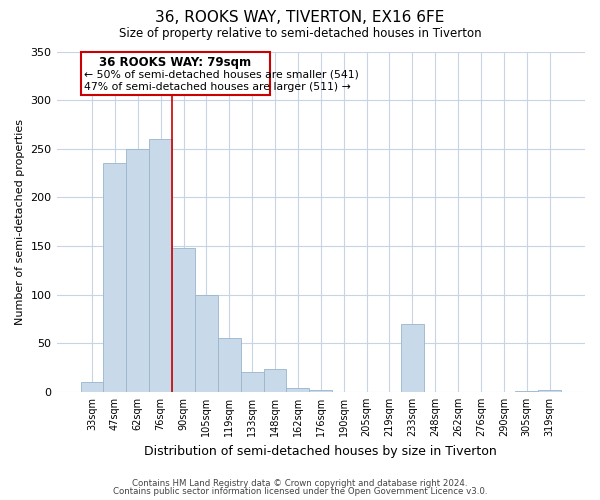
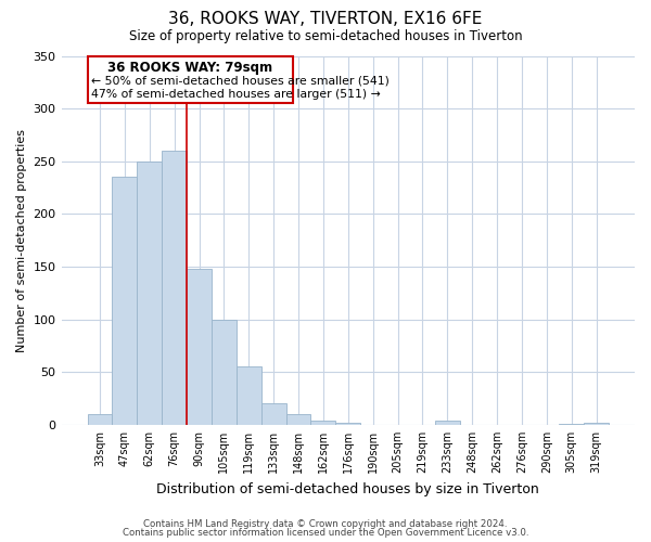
148sqm: 24 -> 10
233sqm: 70 -> 4
